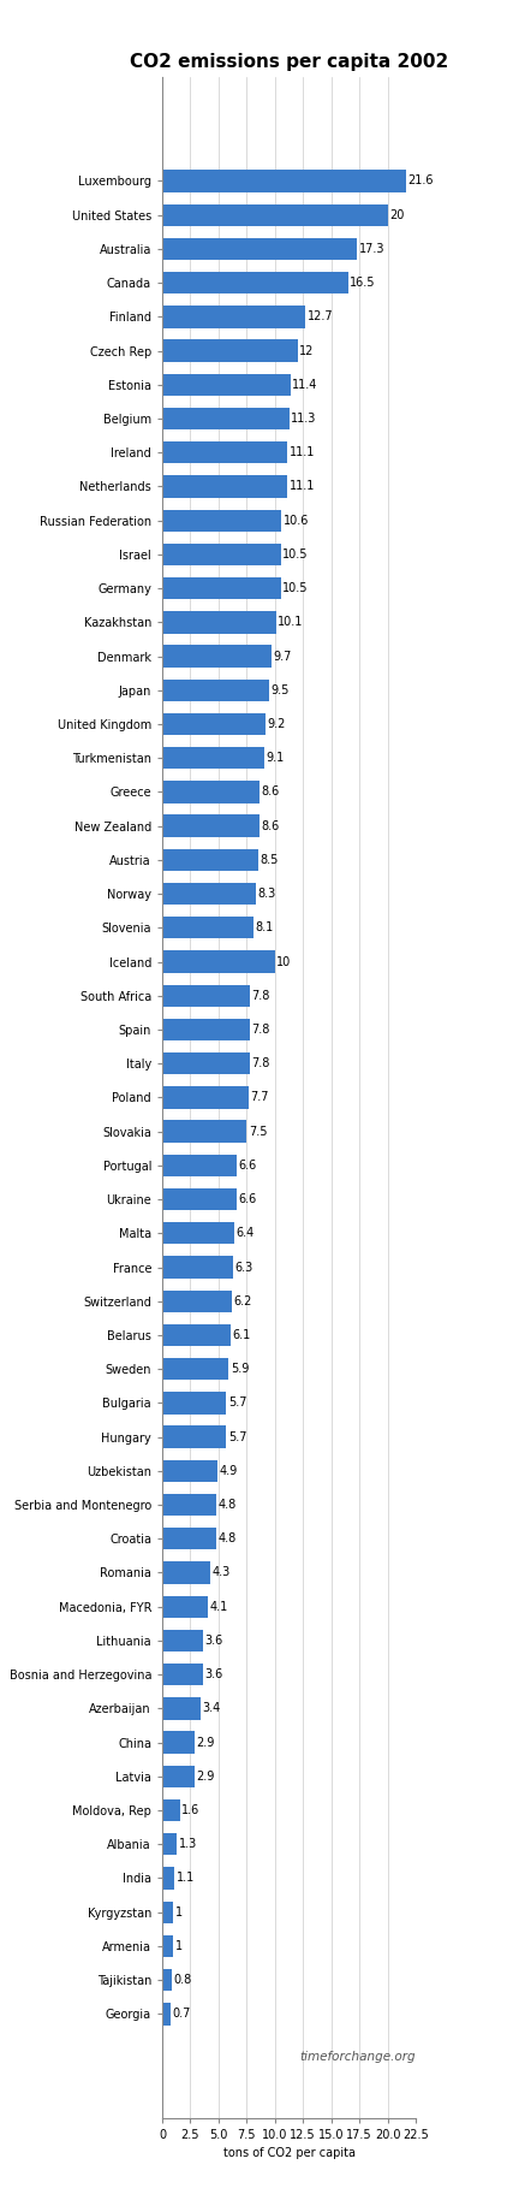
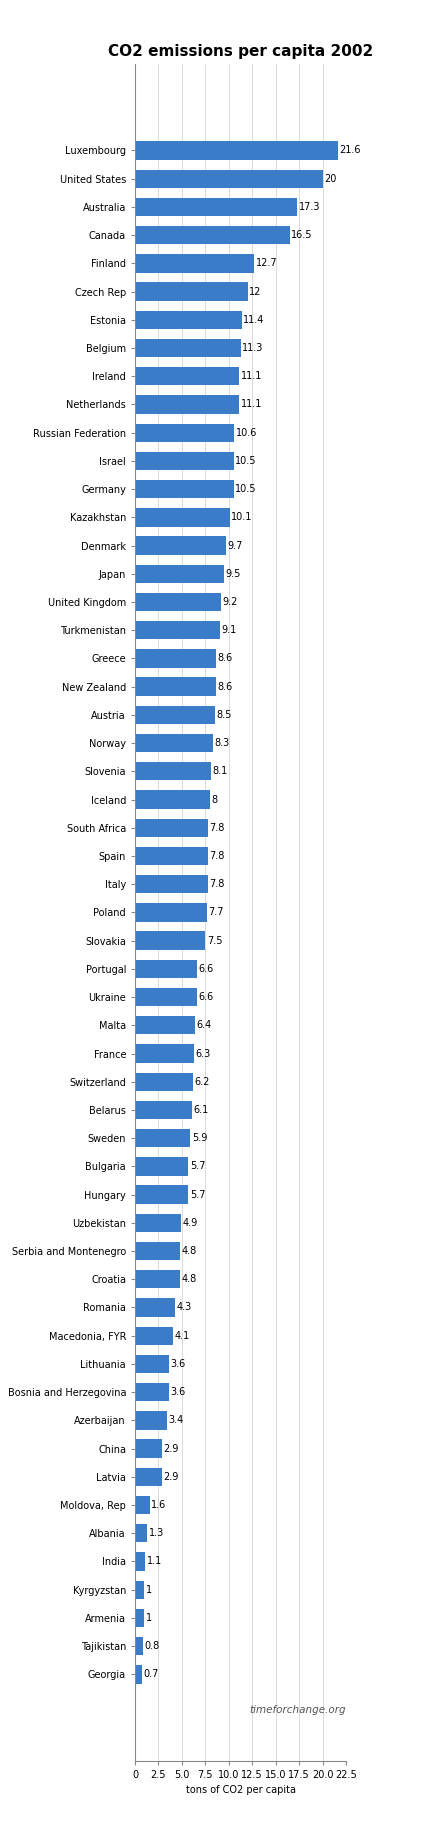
Iceland: 10 -> 8
